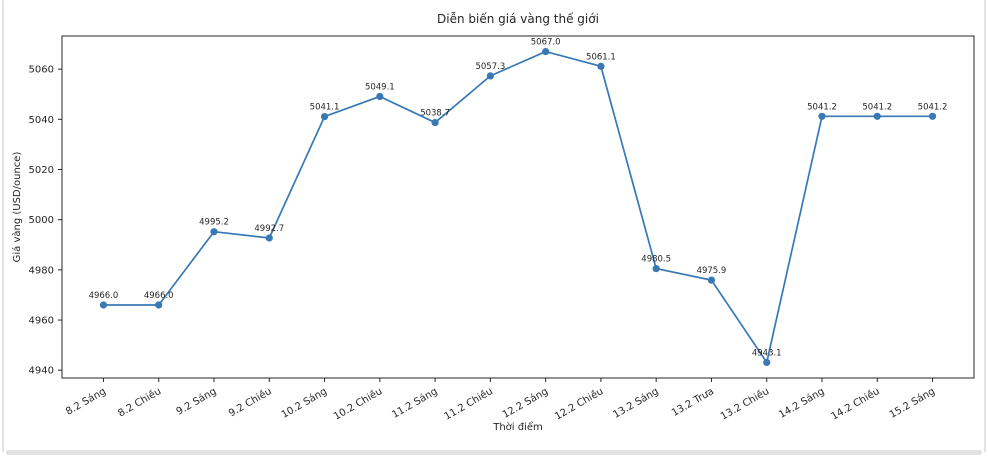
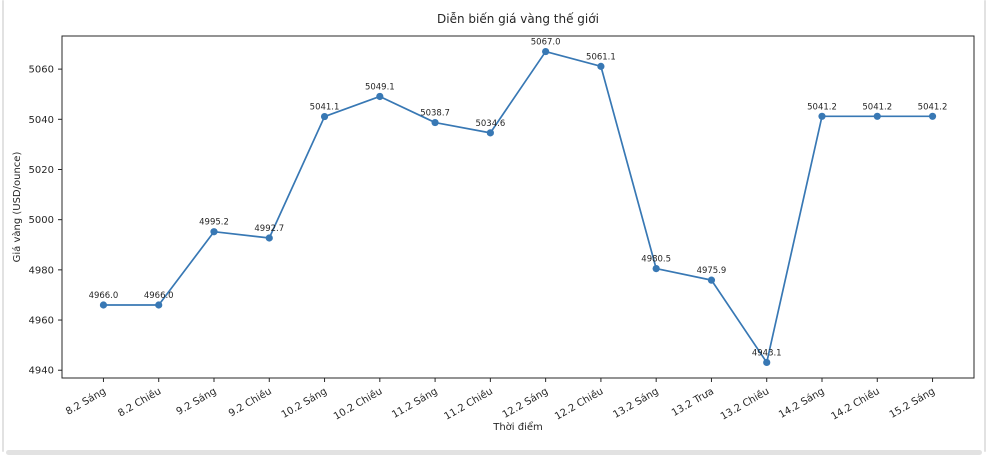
11.2 Chiều: 5057.3 -> 5034.6
